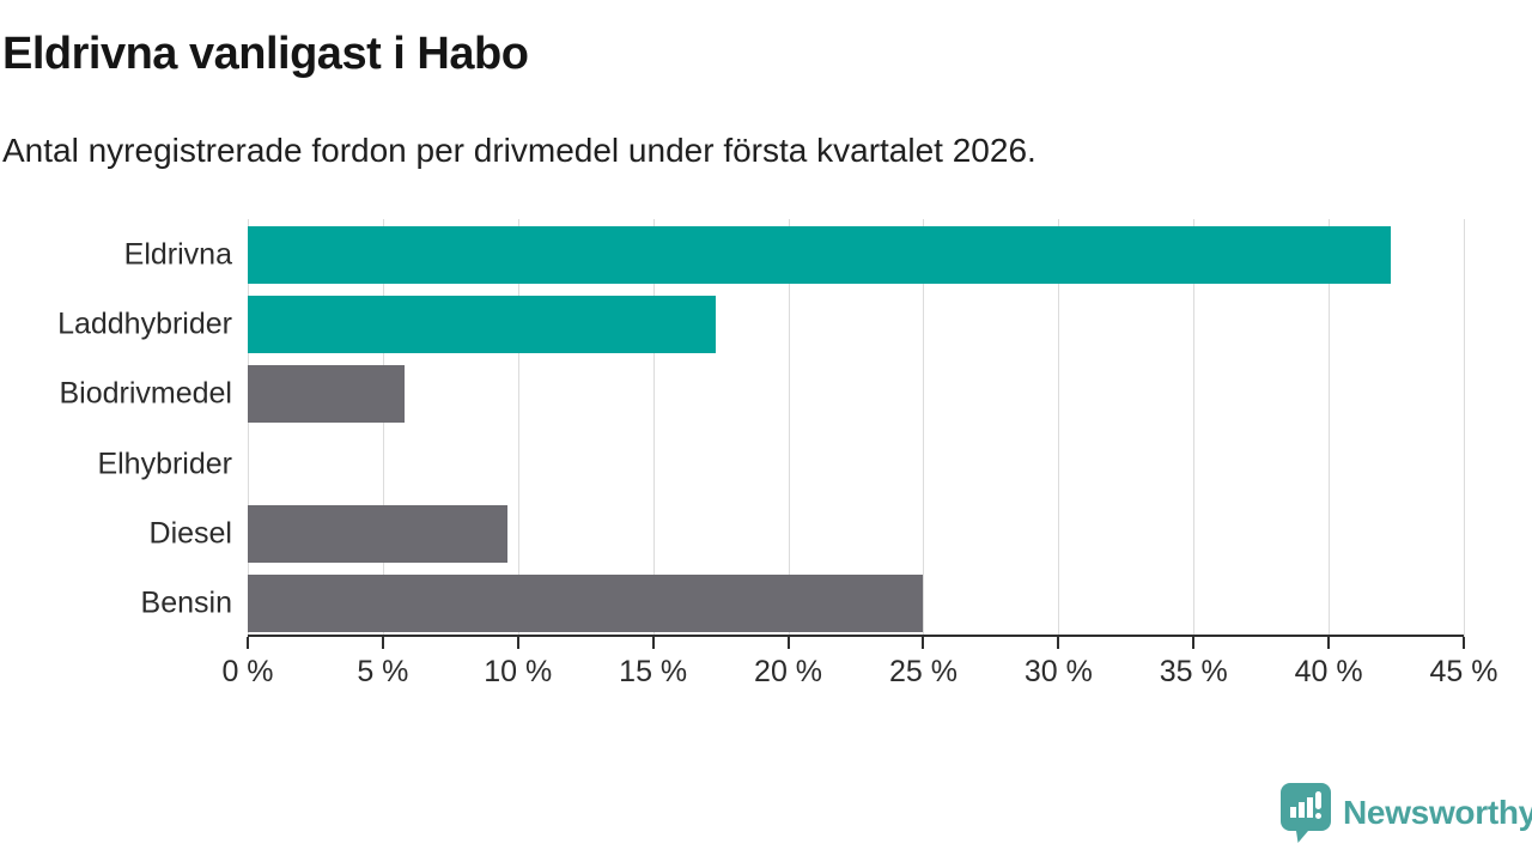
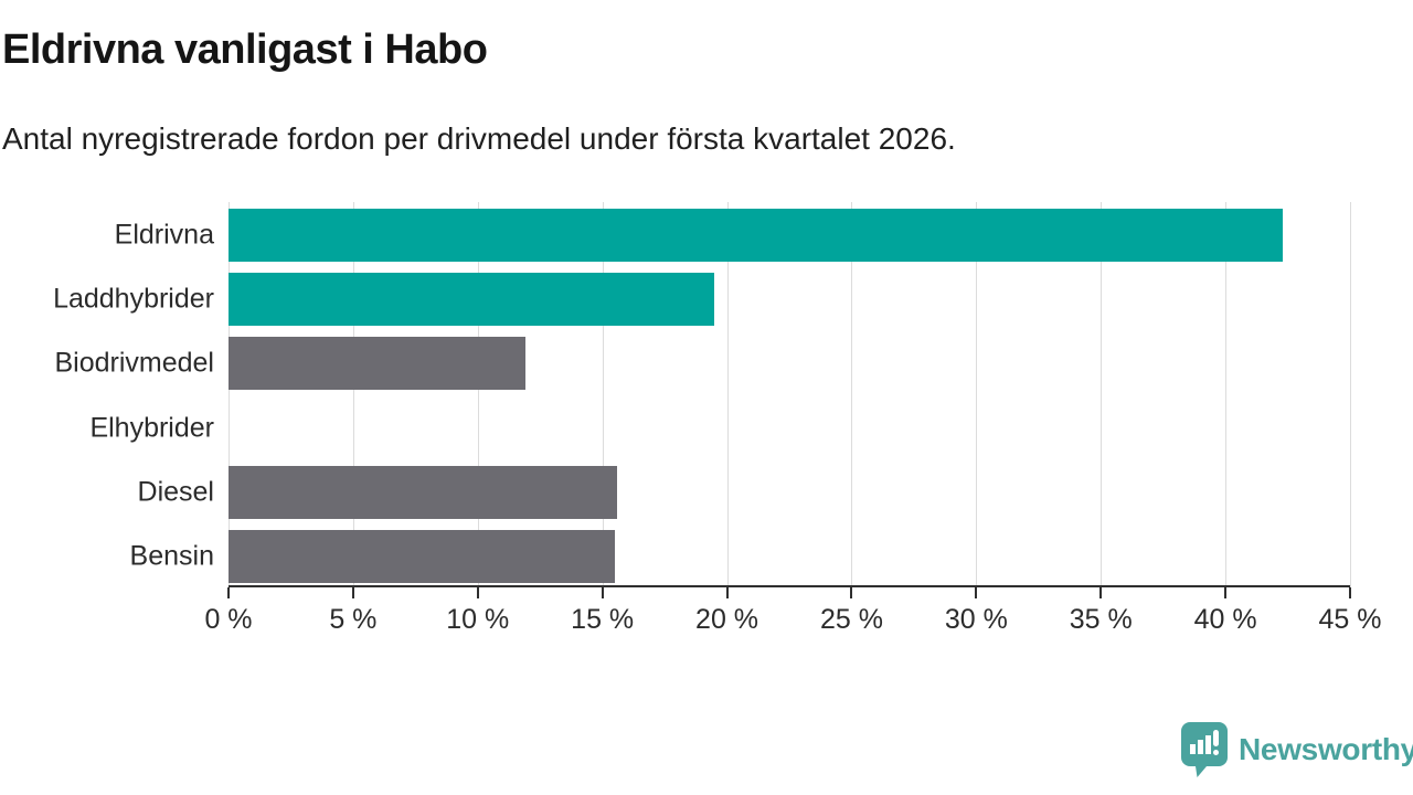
Laddhybrider: 17.3% -> 19.5%
Biodrivmedel: 5.8% -> 11.9%
Diesel: 9.6% -> 15.6%
Bensin: 25.0% -> 15.5%
